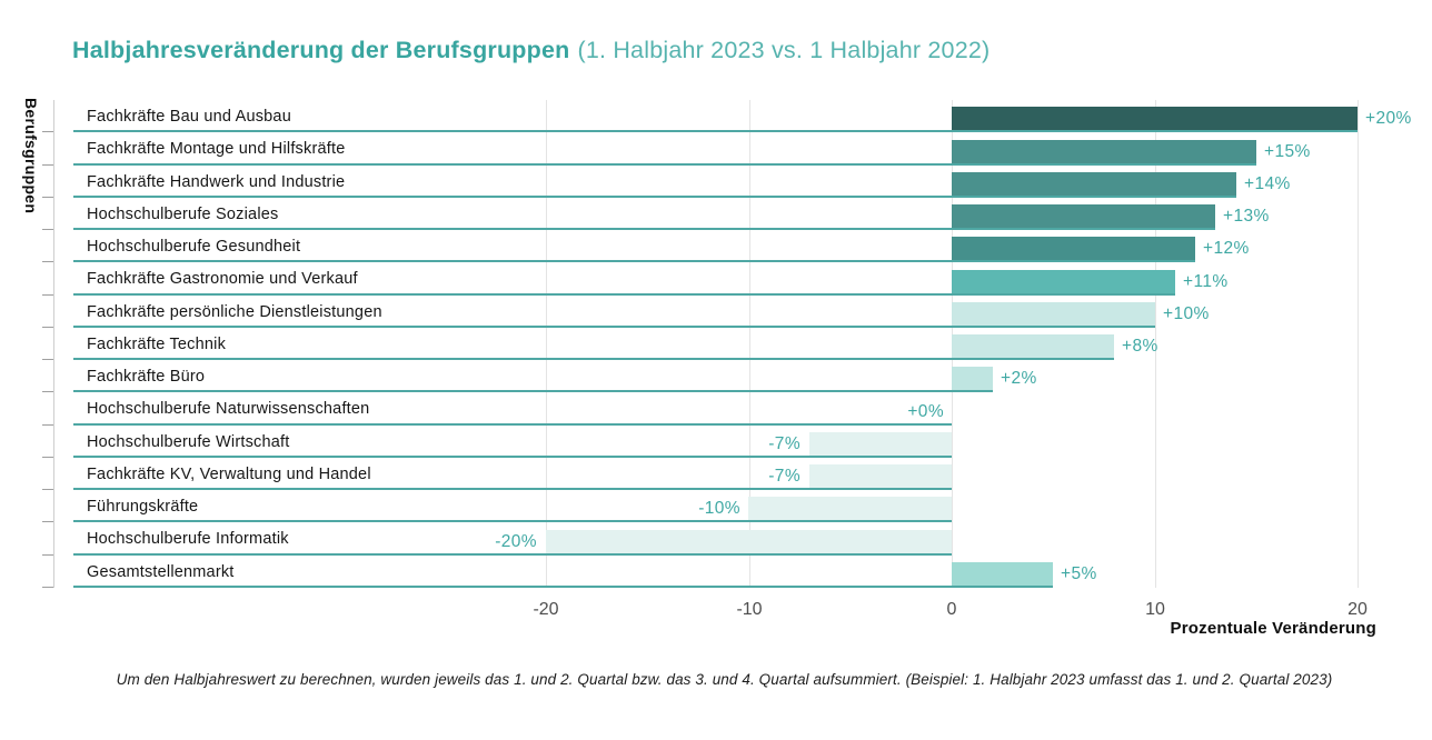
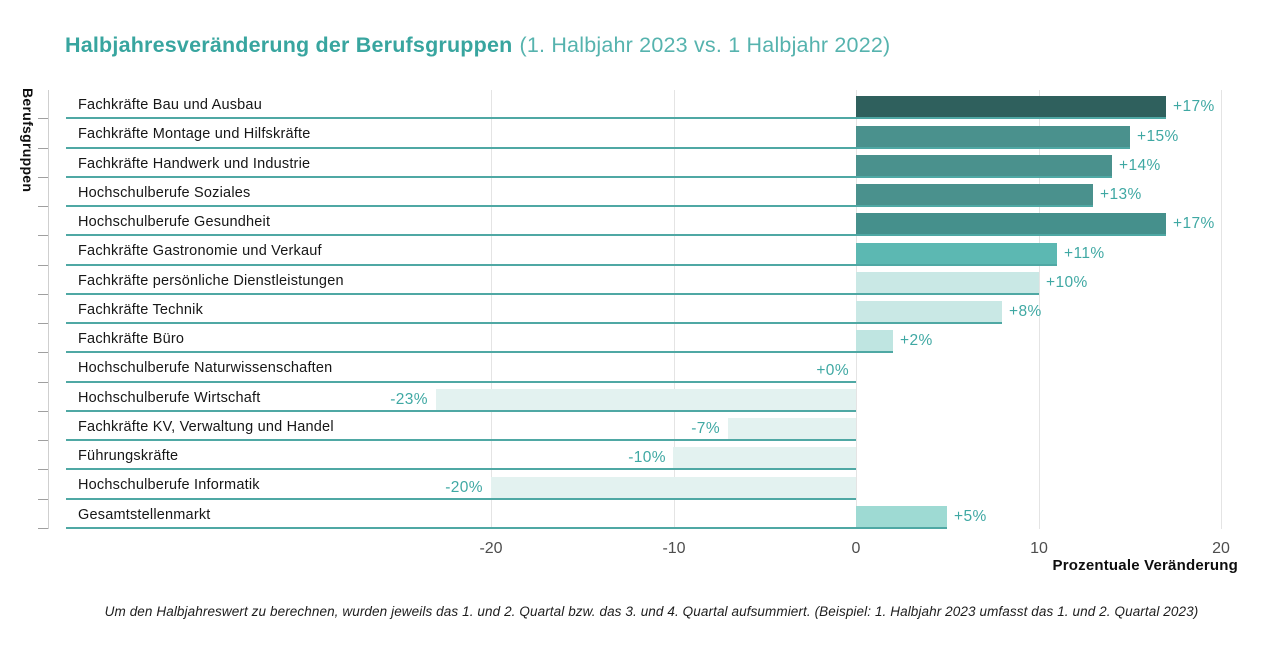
Fachkräfte Bau und Ausbau: +20% -> +17%
Hochschulberufe Gesundheit: +12% -> +17%
Hochschulberufe Wirtschaft: -7% -> -23%
